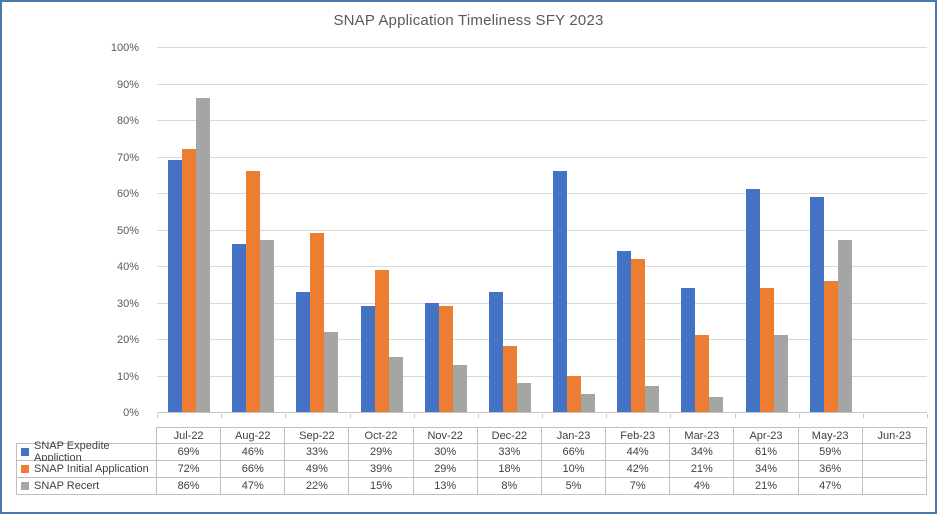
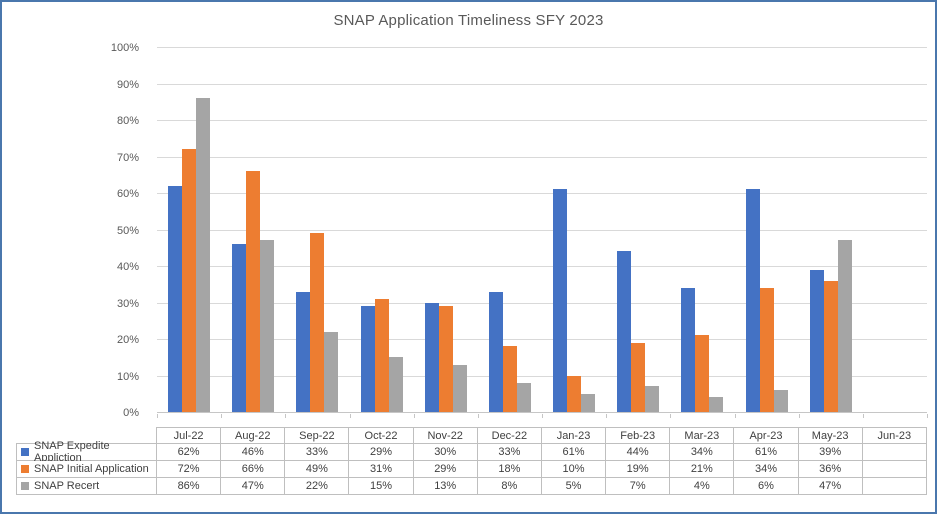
SNAP Expedite Appliction/Jul-22: 69% -> 62%
SNAP Initial Application/Oct-22: 39% -> 31%
SNAP Expedite Appliction/Jan-23: 66% -> 61%
SNAP Initial Application/Feb-23: 42% -> 19%
SNAP Recert/Apr-23: 21% -> 6%
SNAP Expedite Appliction/May-23: 59% -> 39%
